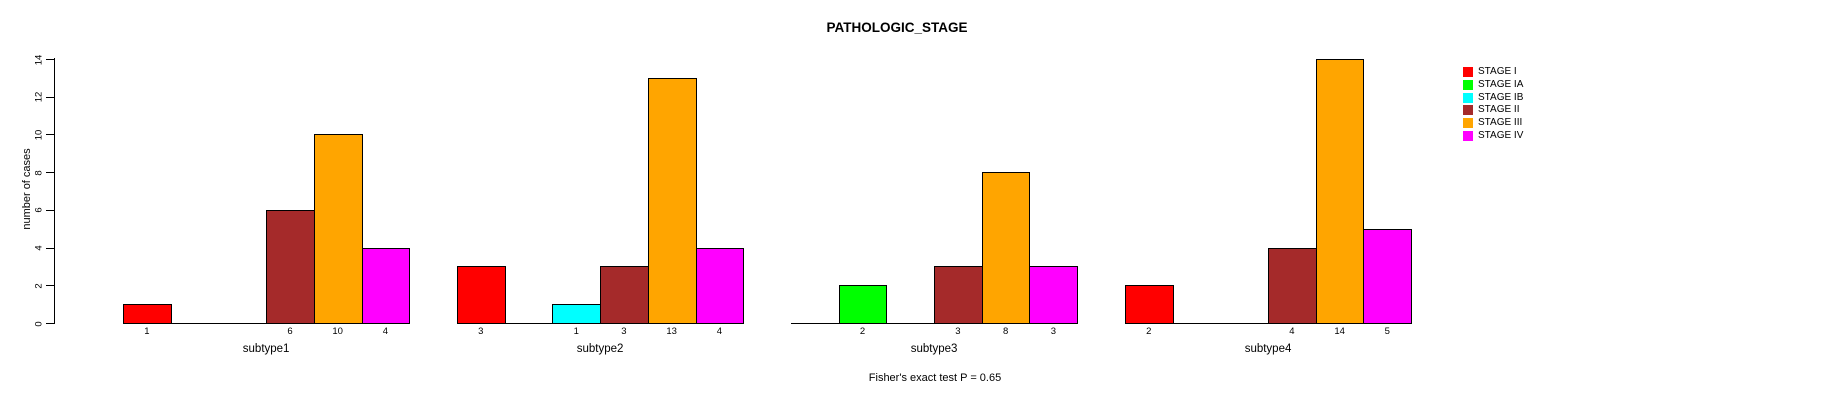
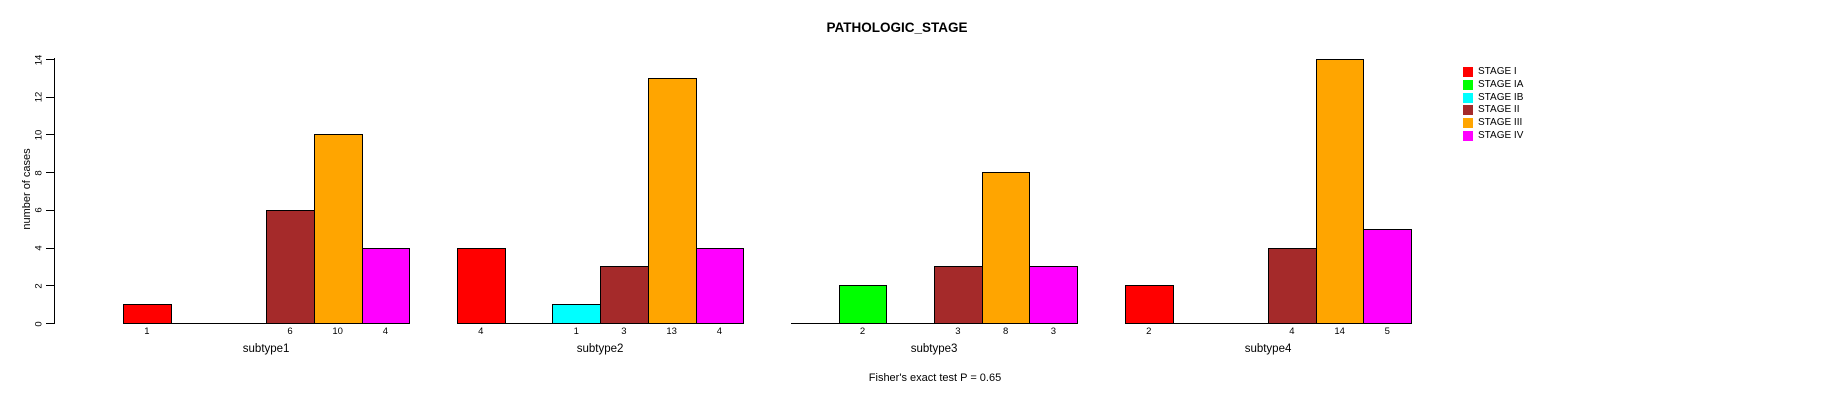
STAGE I/subtype2: 3 -> 4
